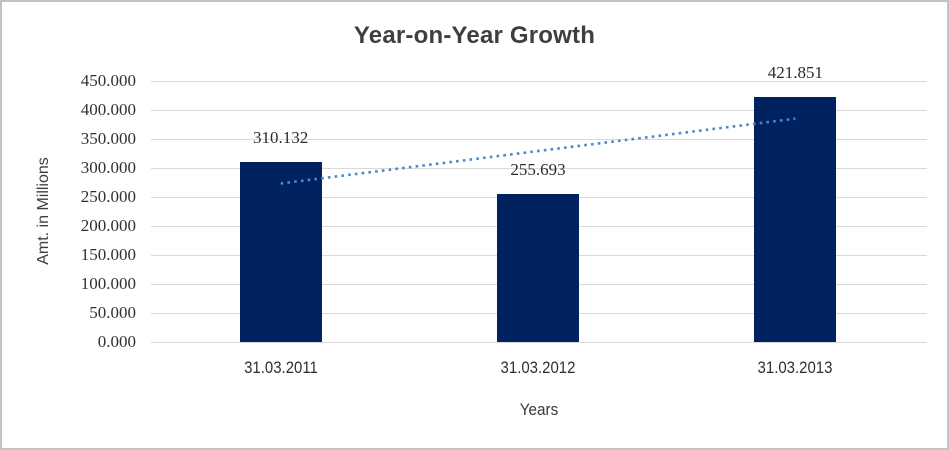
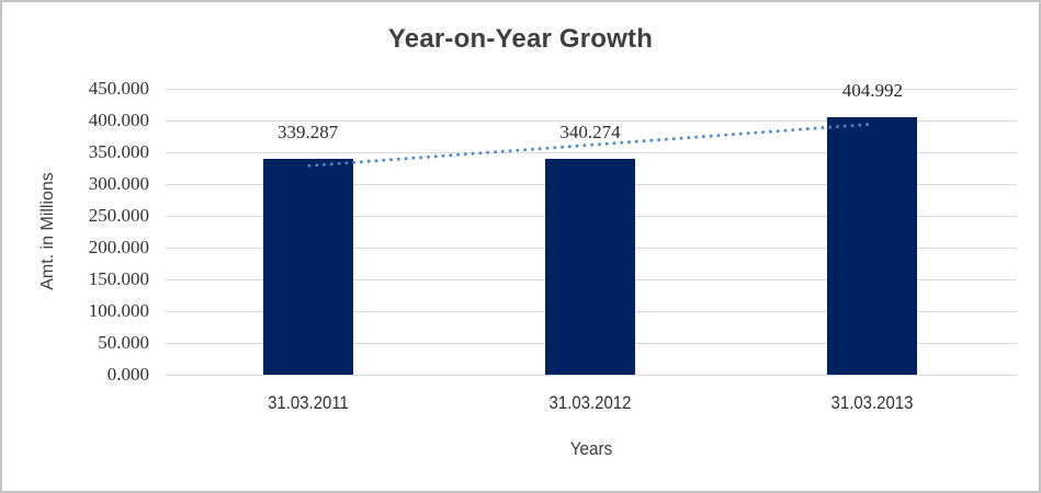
31.03.2011: 310.132 -> 339.287
31.03.2012: 255.693 -> 340.274
31.03.2013: 421.851 -> 404.992
